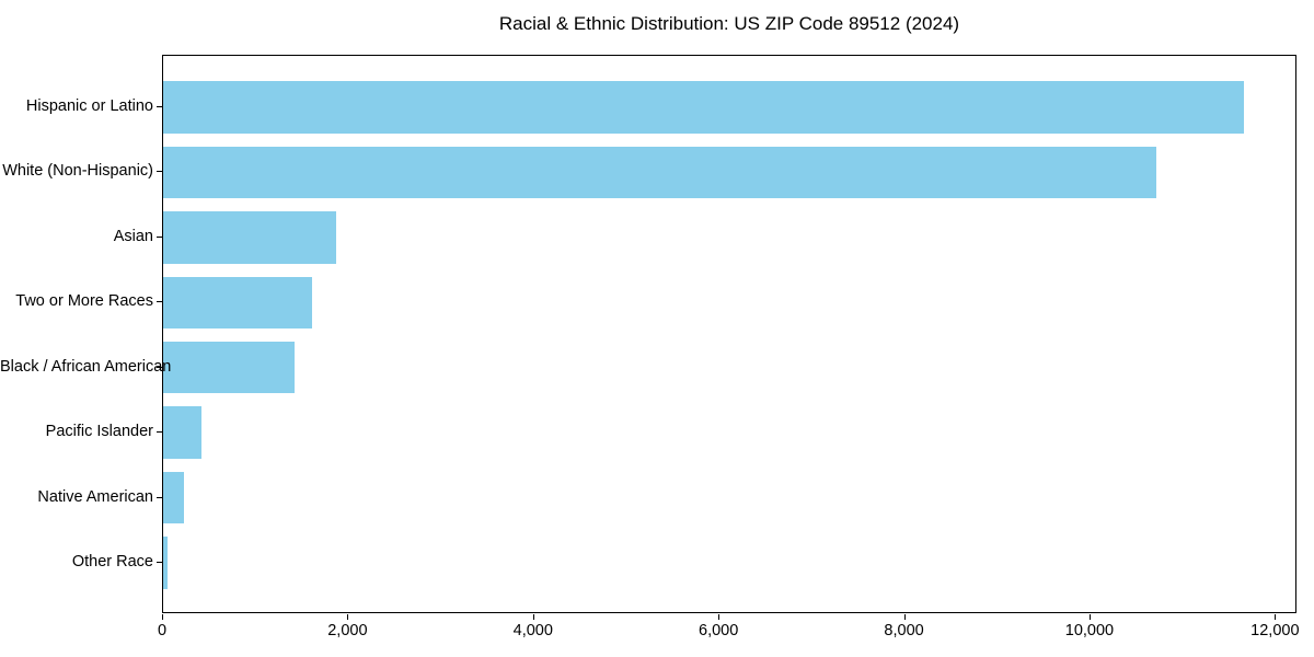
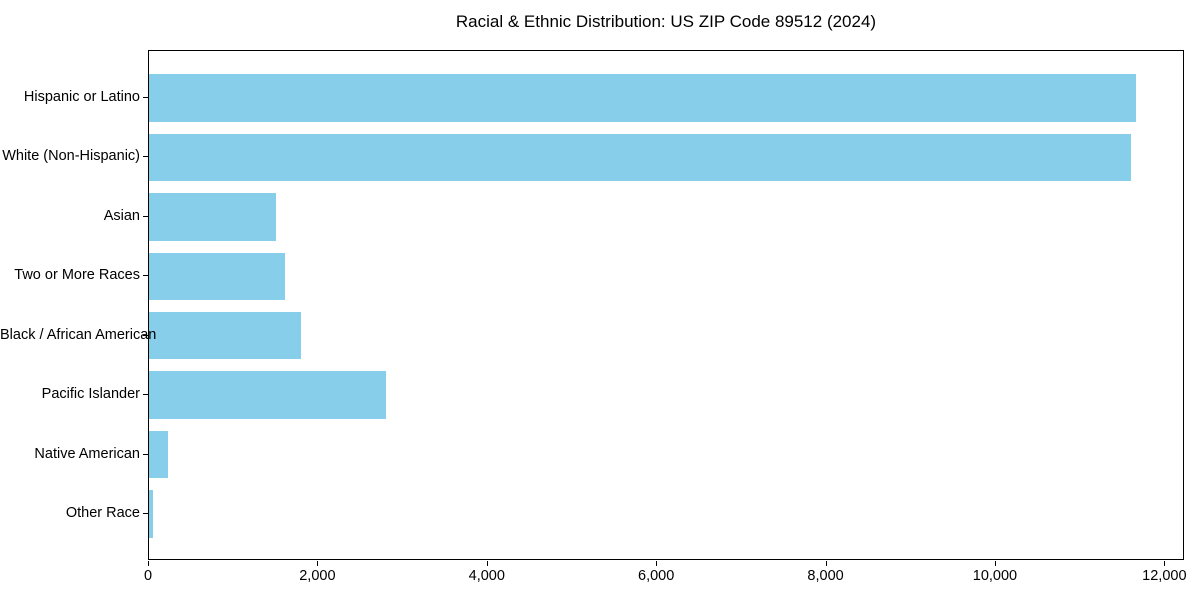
White (Non-Hispanic): 10700 -> 11600
Asian: 1900 -> 1500
Black / African American: 1400 -> 1800
Pacific Islander: 400 -> 2800
